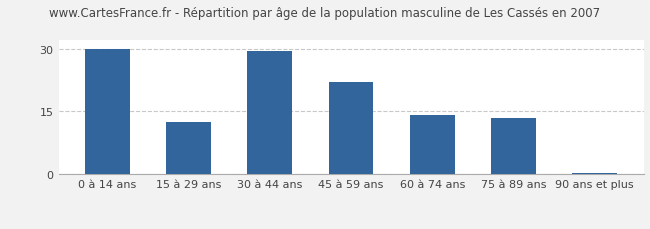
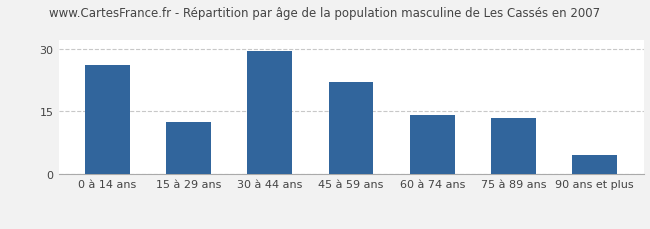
0 à 14 ans: 30.0 -> 26.0
90 ans et plus: 0.3 -> 4.5
